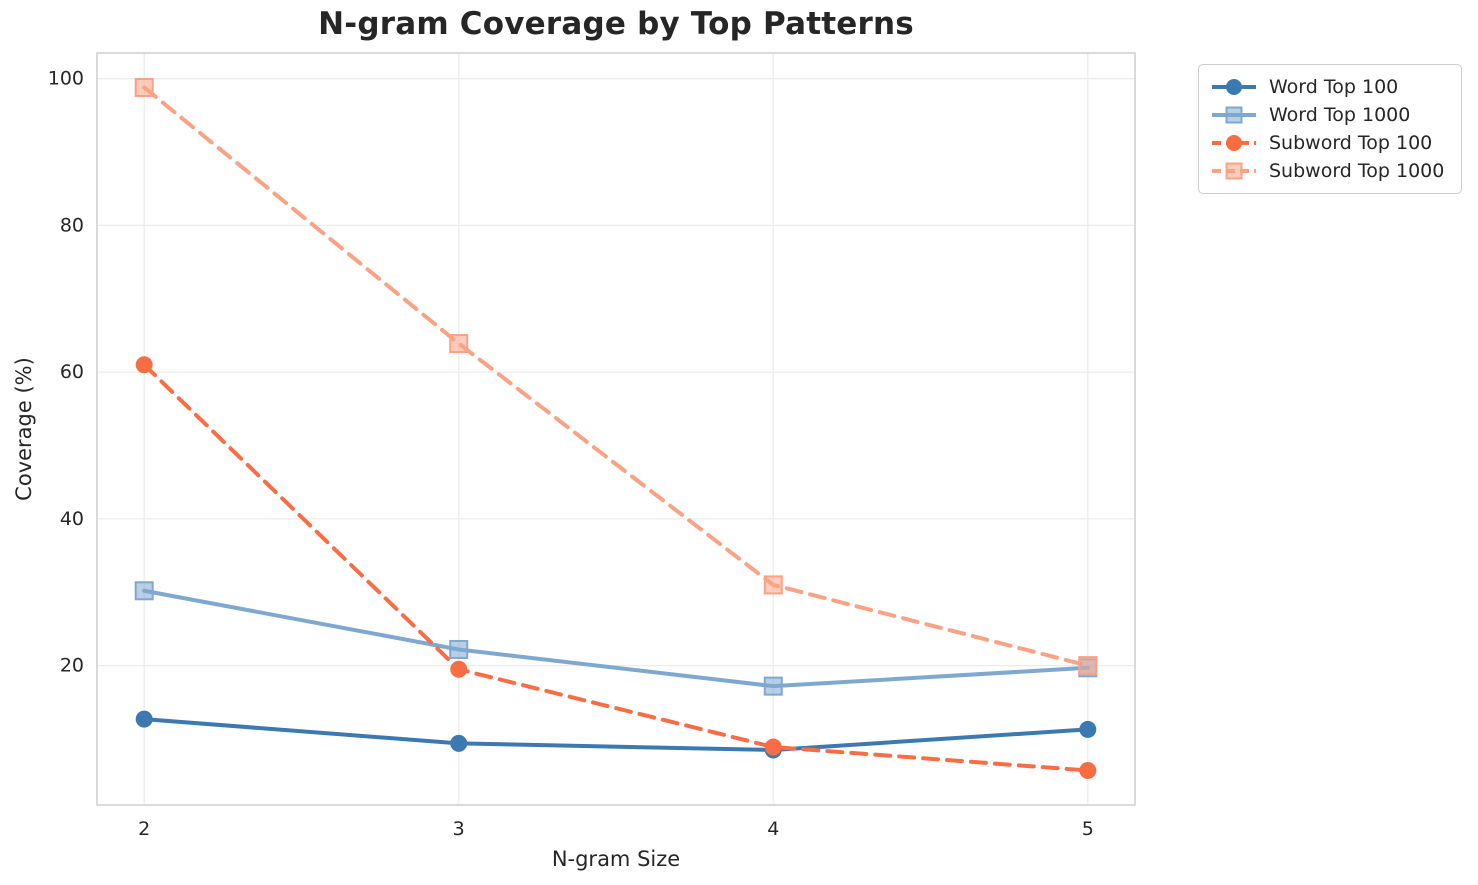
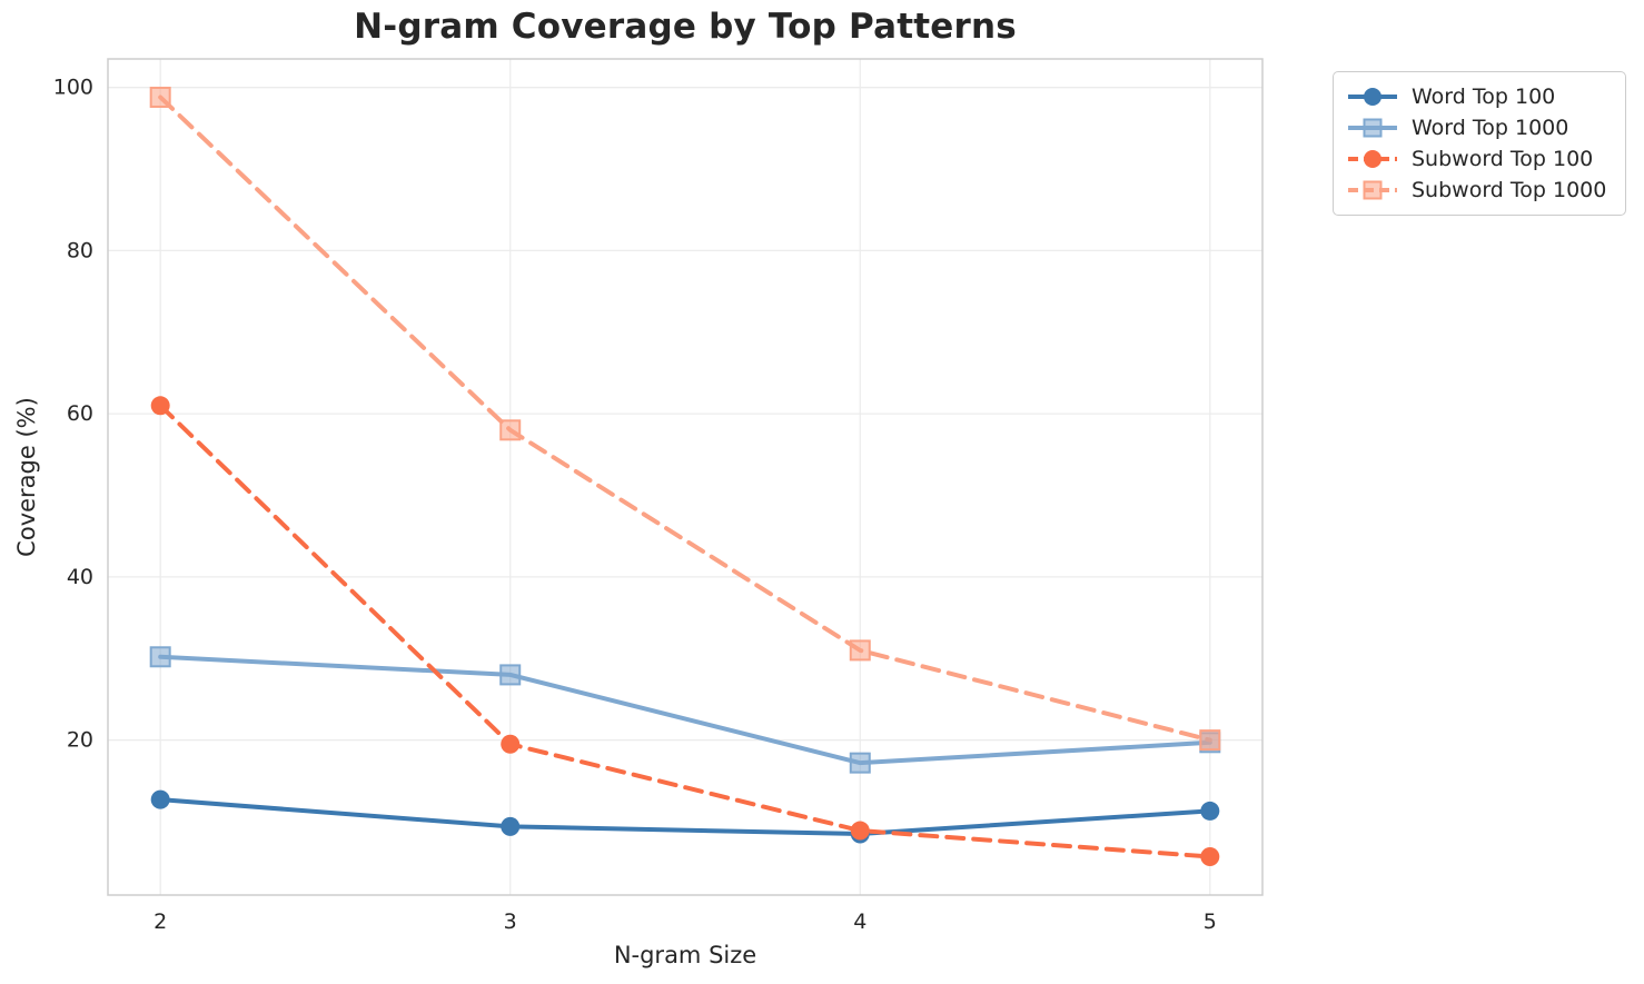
Word Top 1000/3: 22 -> 28
Subword Top 1000/3: 64 -> 58
